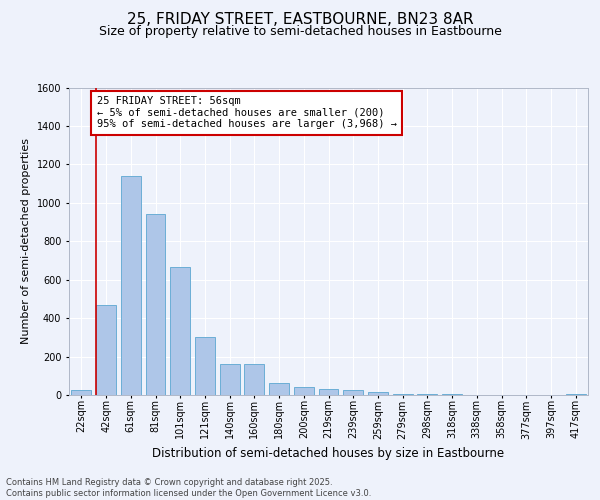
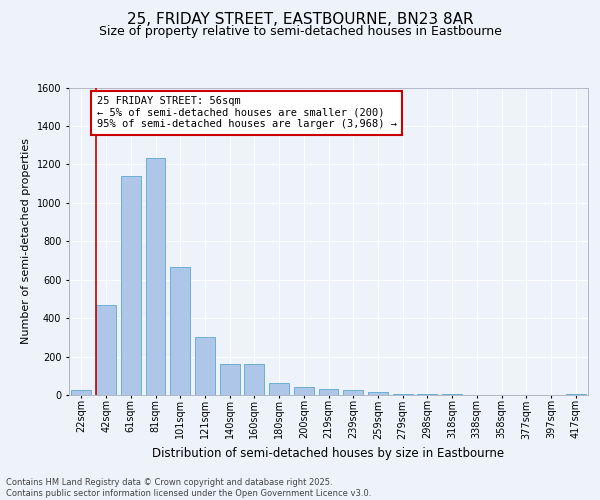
81sqm: 940 -> 1240
